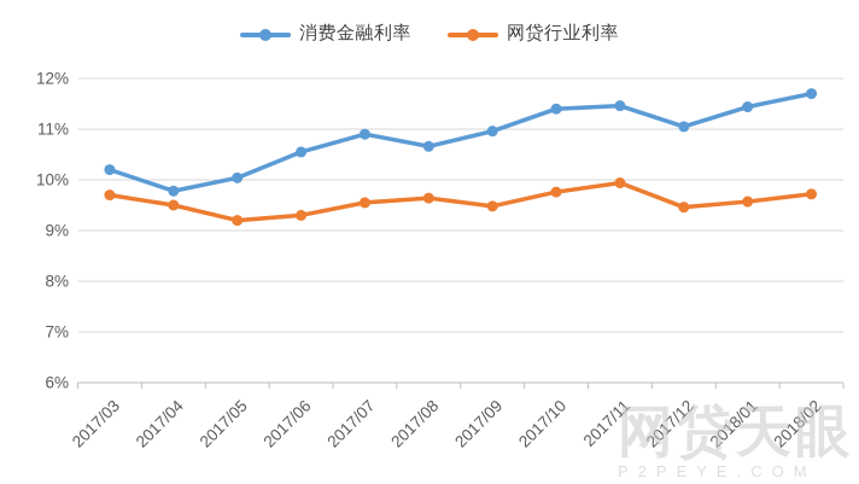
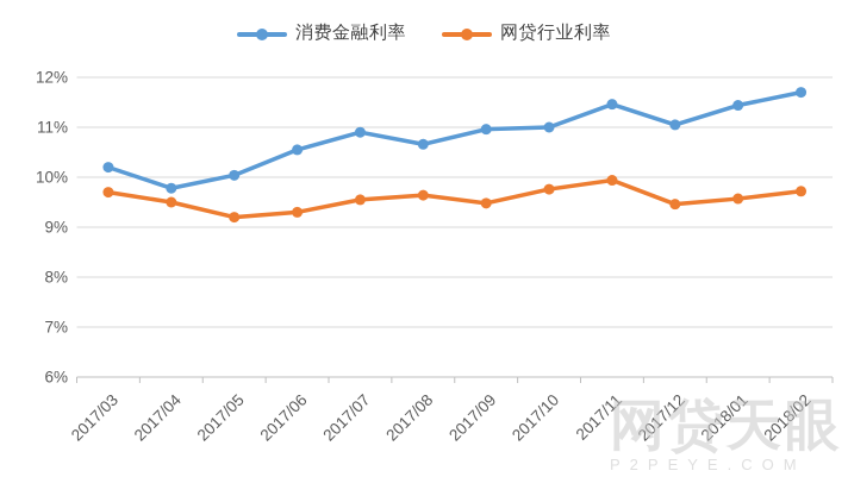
消费金融利率/2017/10: 11.4% -> 11.0%
